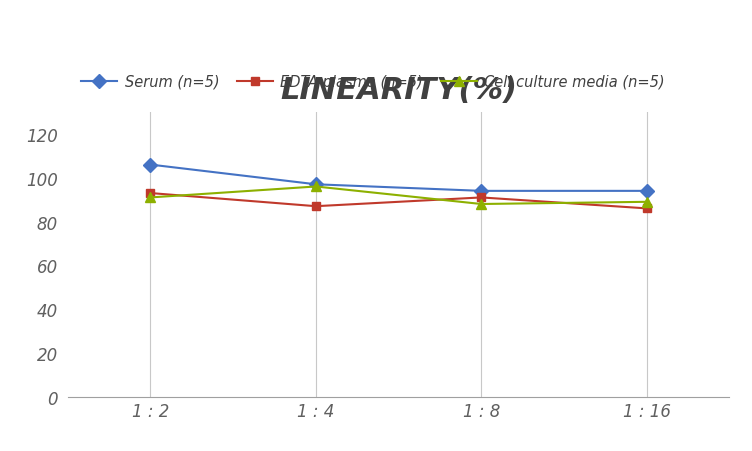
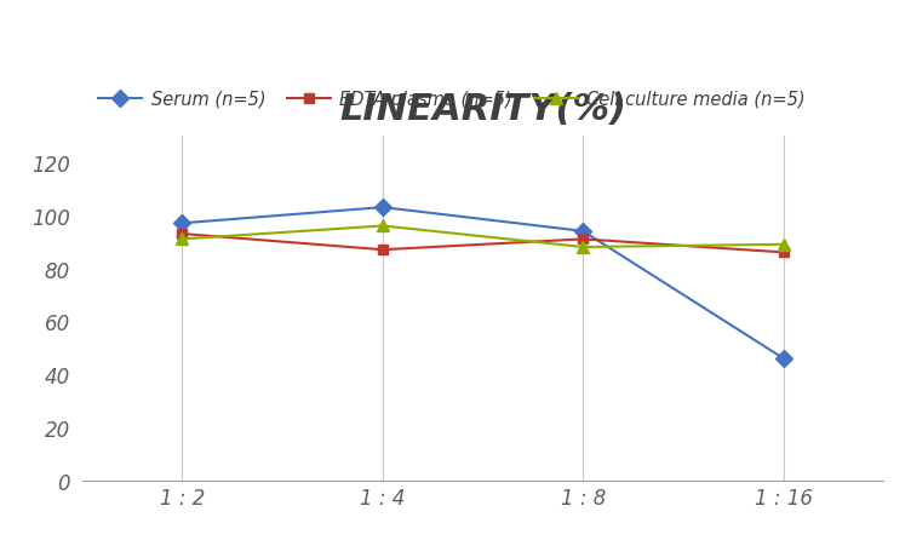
Serum (n=5)/1 : 2: 106 -> 97
Serum (n=5)/1 : 4: 97 -> 103
Serum (n=5)/1 : 16: 94 -> 46
